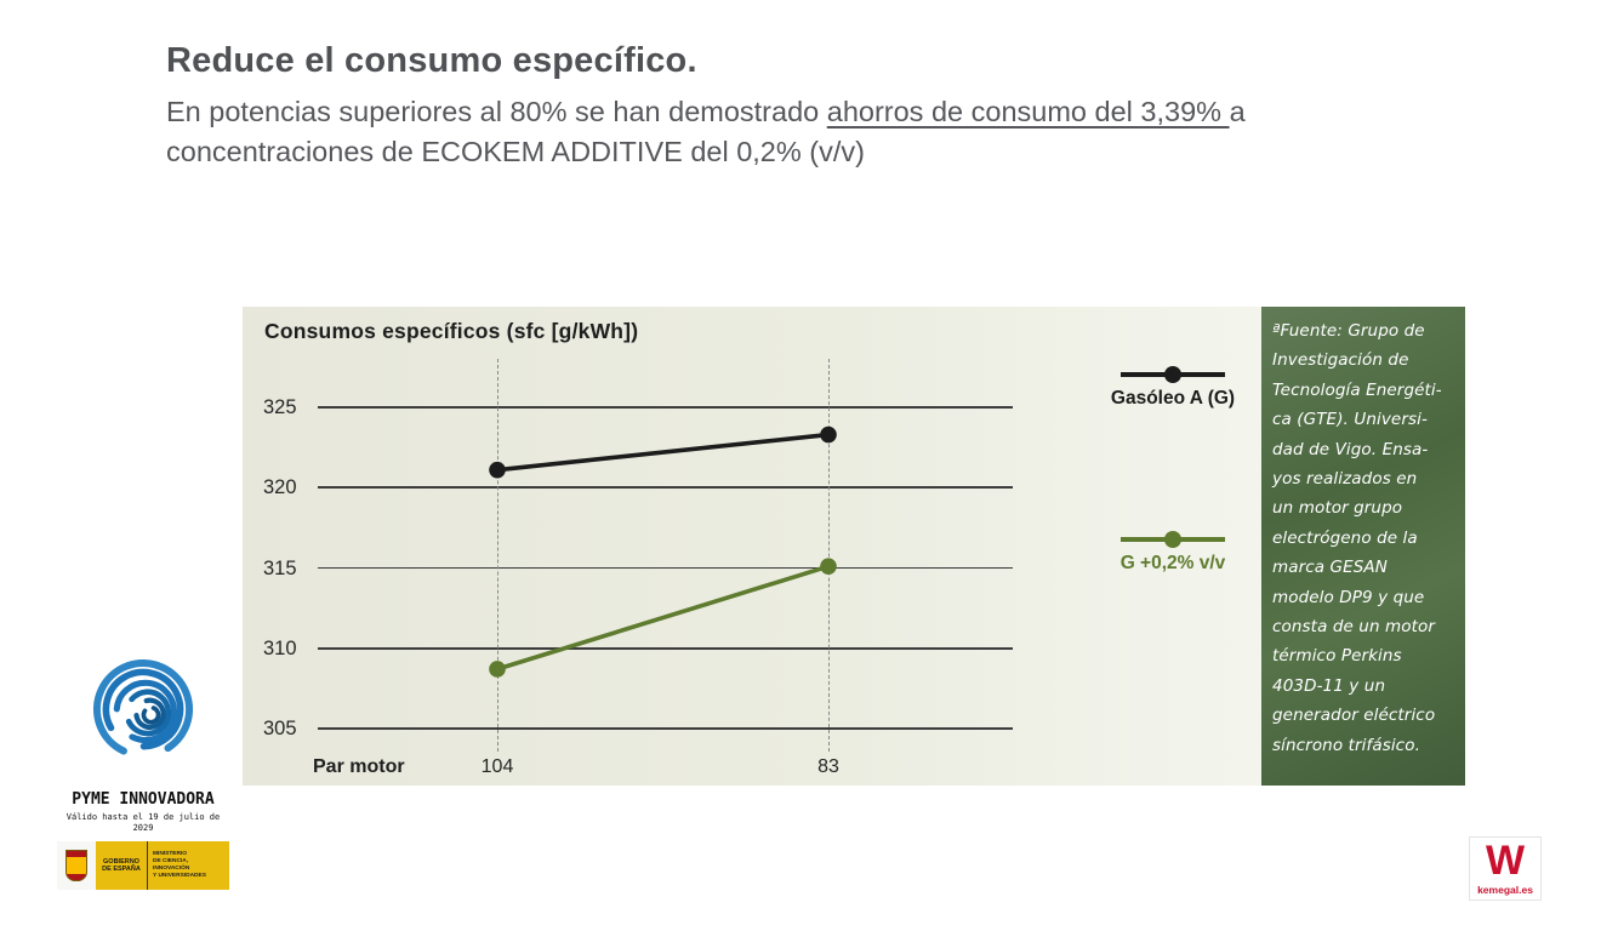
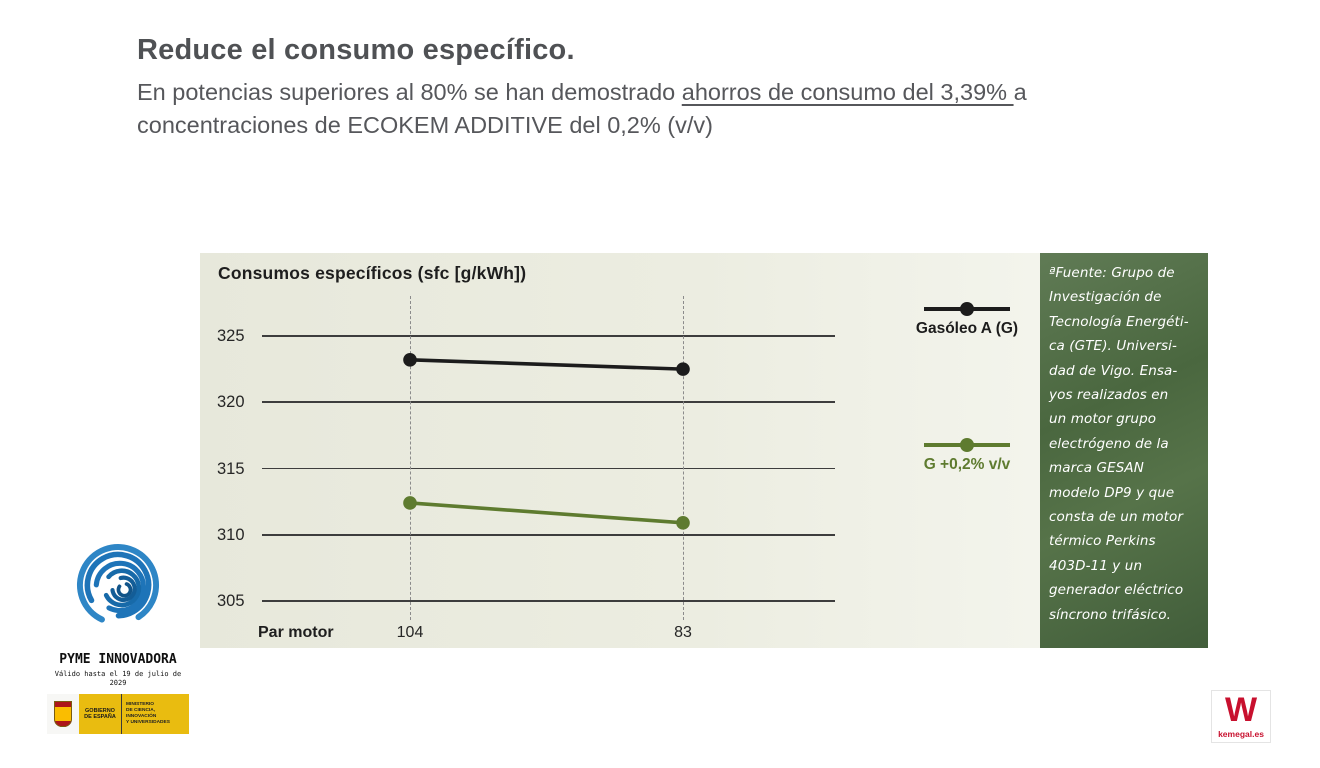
Gasóleo A (G)/104: 321.1 -> 323.2
G +0,2% v/v/104: 308.7 -> 312.4
Gasóleo A (G)/83: 323.3 -> 322.5
G +0,2% v/v/83: 315.1 -> 310.9
